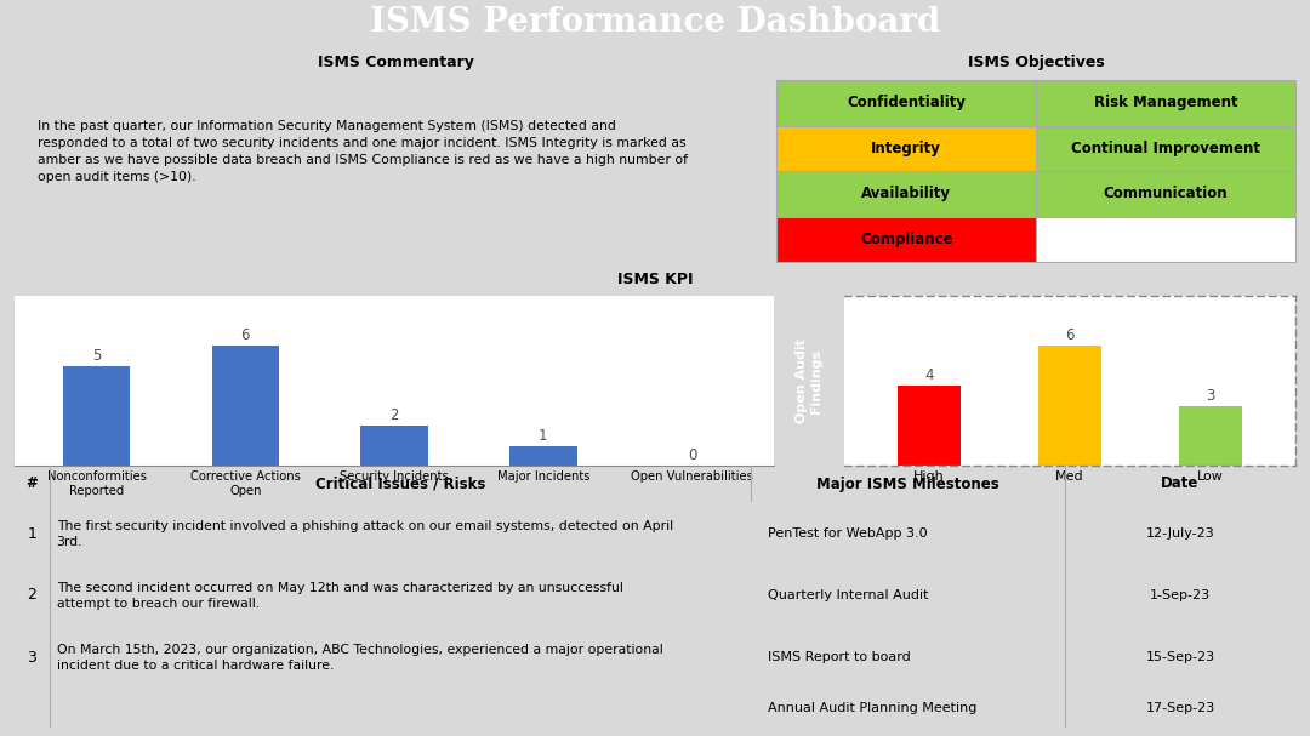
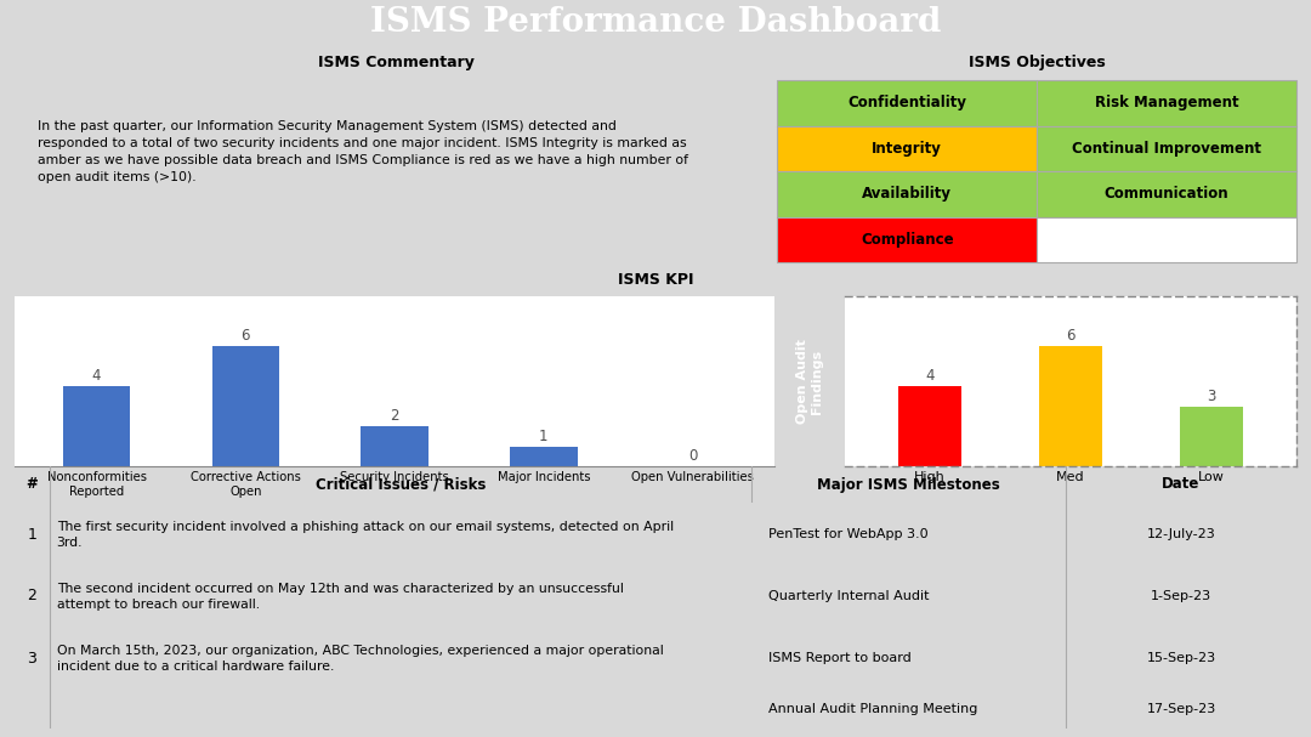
Nonconformities Reported: 5 -> 4
